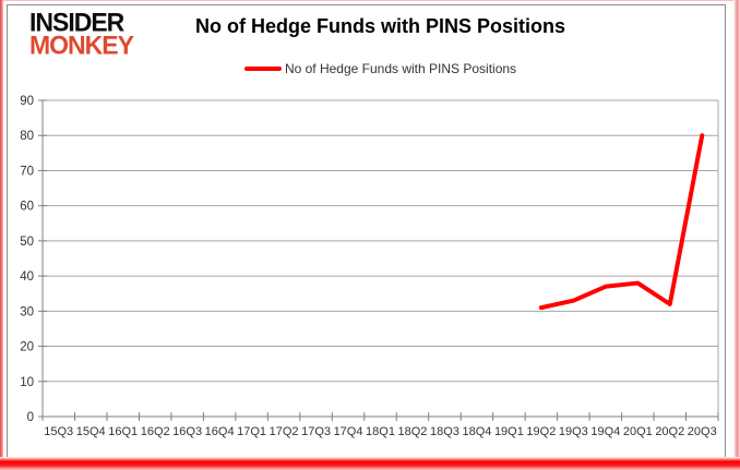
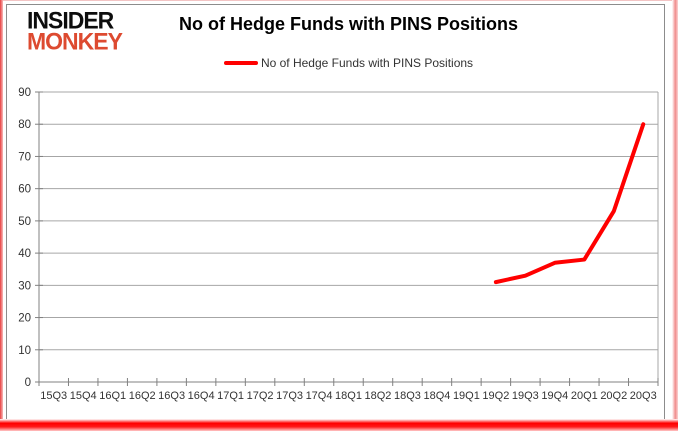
20Q2: 32 -> 53
